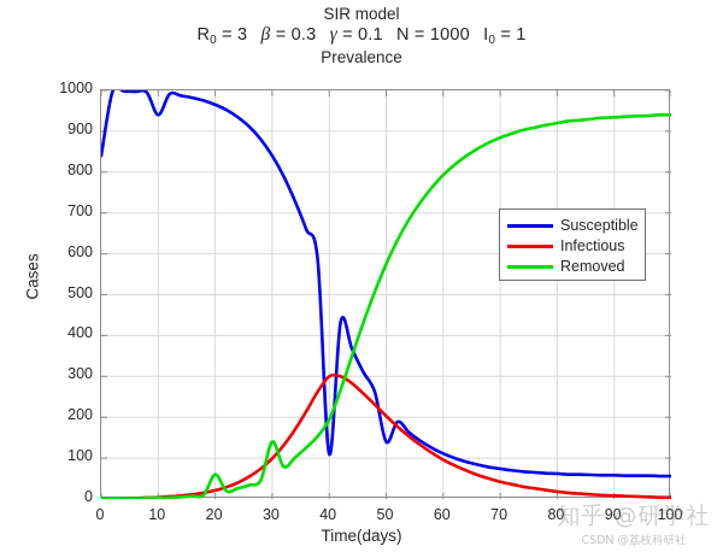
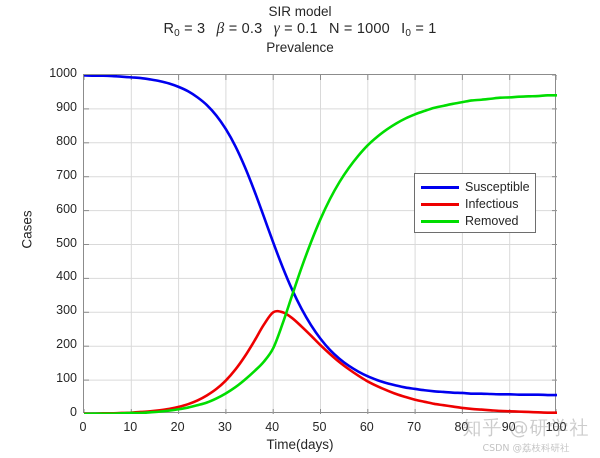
Susceptible/0: 840 -> 1000
Susceptible/10: 940 -> 990
Removed/20: 60 -> 10
Removed/30: 140 -> 60
Susceptible/40: 110 -> 510
Susceptible/50: 140 -> 220
